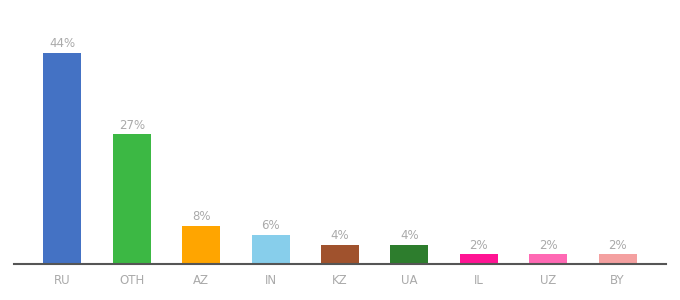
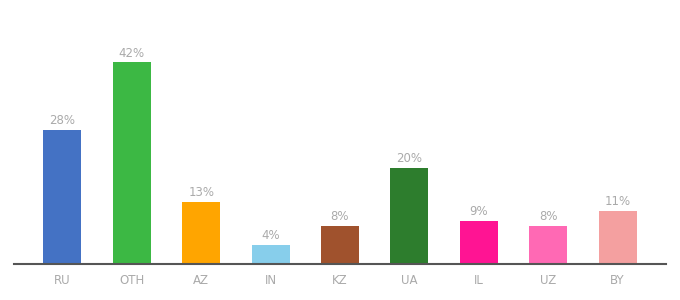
RU: 44% -> 28%
OTH: 27% -> 42%
AZ: 8% -> 13%
IN: 6% -> 4%
KZ: 4% -> 8%
UA: 4% -> 20%
IL: 2% -> 9%
UZ: 2% -> 8%
BY: 2% -> 11%
